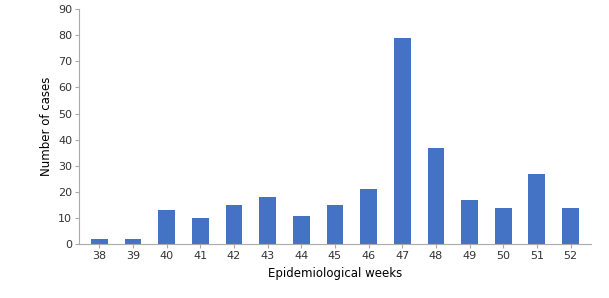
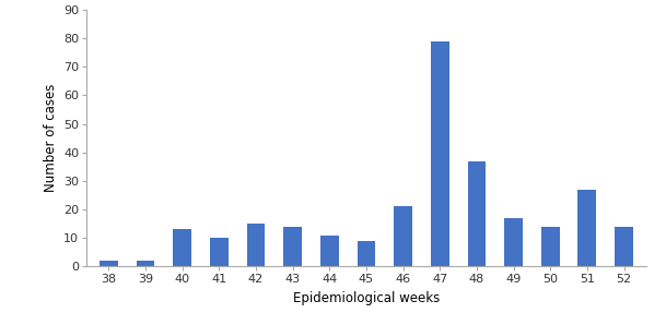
43: 18 -> 14
45: 15 -> 9
